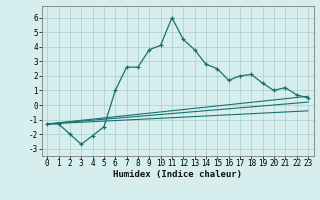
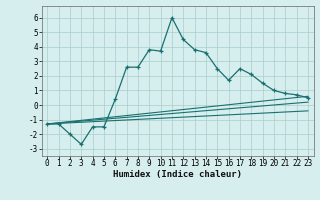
4: -2.1 -> -1.5
6: 1.0 -> 0.4
10: 4.1 -> 3.7
14: 2.8 -> 3.6
17: 2.0 -> 2.5
21: 1.2 -> 0.8
